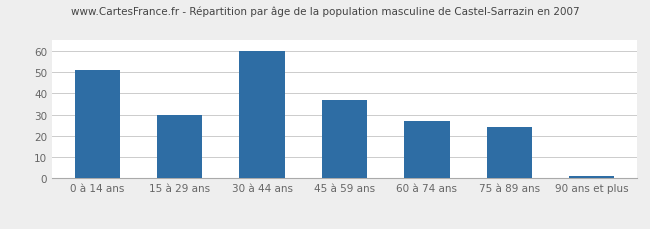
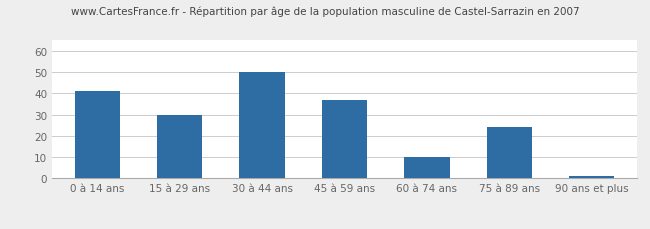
0 à 14 ans: 51 -> 41
30 à 44 ans: 60 -> 50
60 à 74 ans: 27 -> 10
